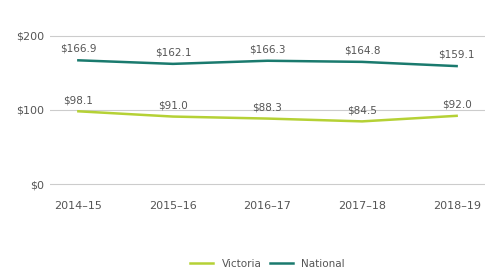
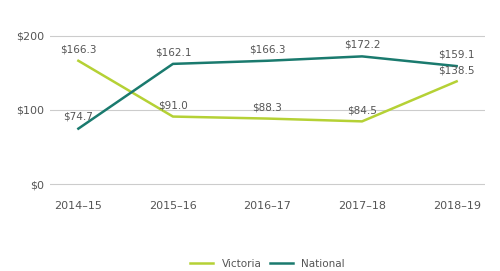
Victoria/2014–15: $98.1 -> $166.3
National/2014–15: $166.9 -> $74.7
National/2017–18: $164.8 -> $172.2
Victoria/2018–19: $92.0 -> $138.5
